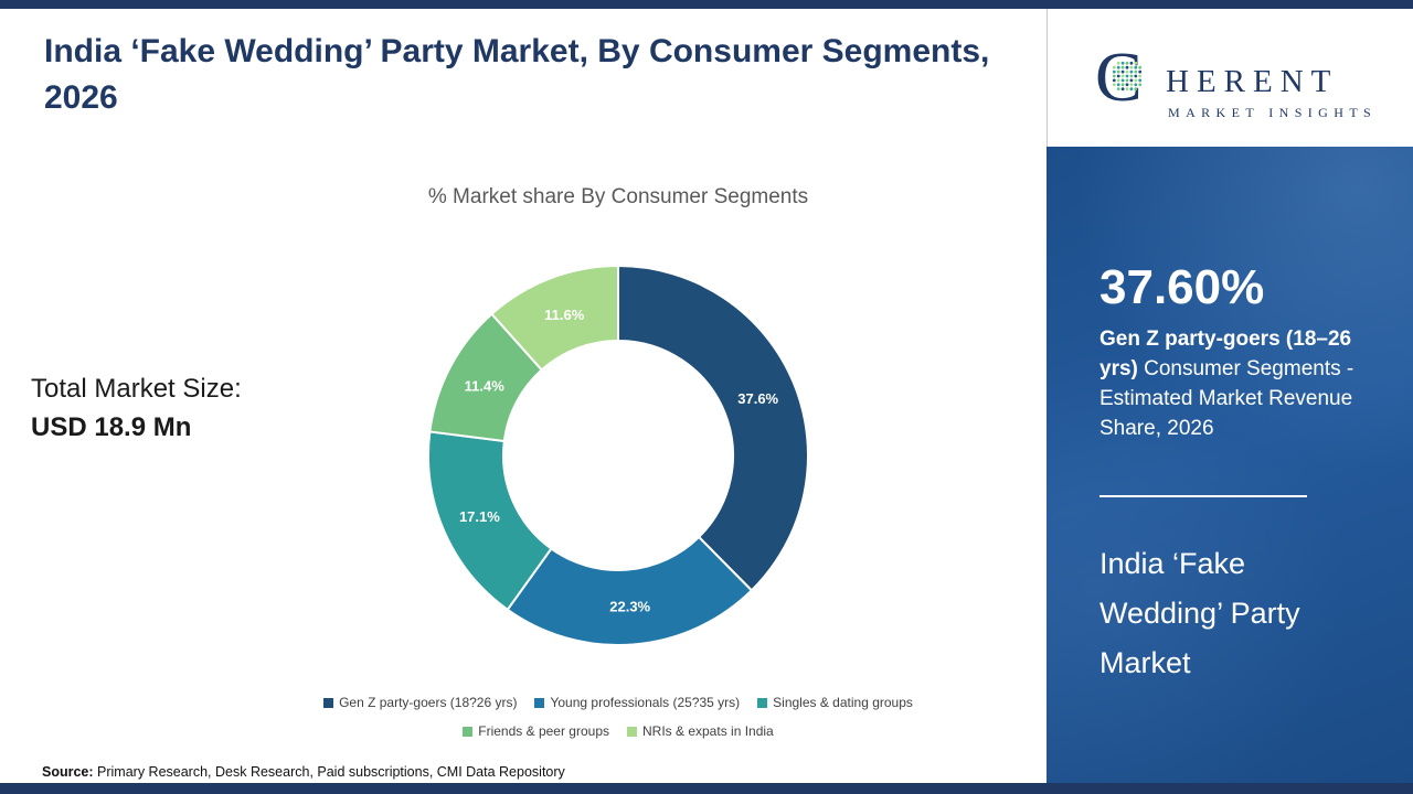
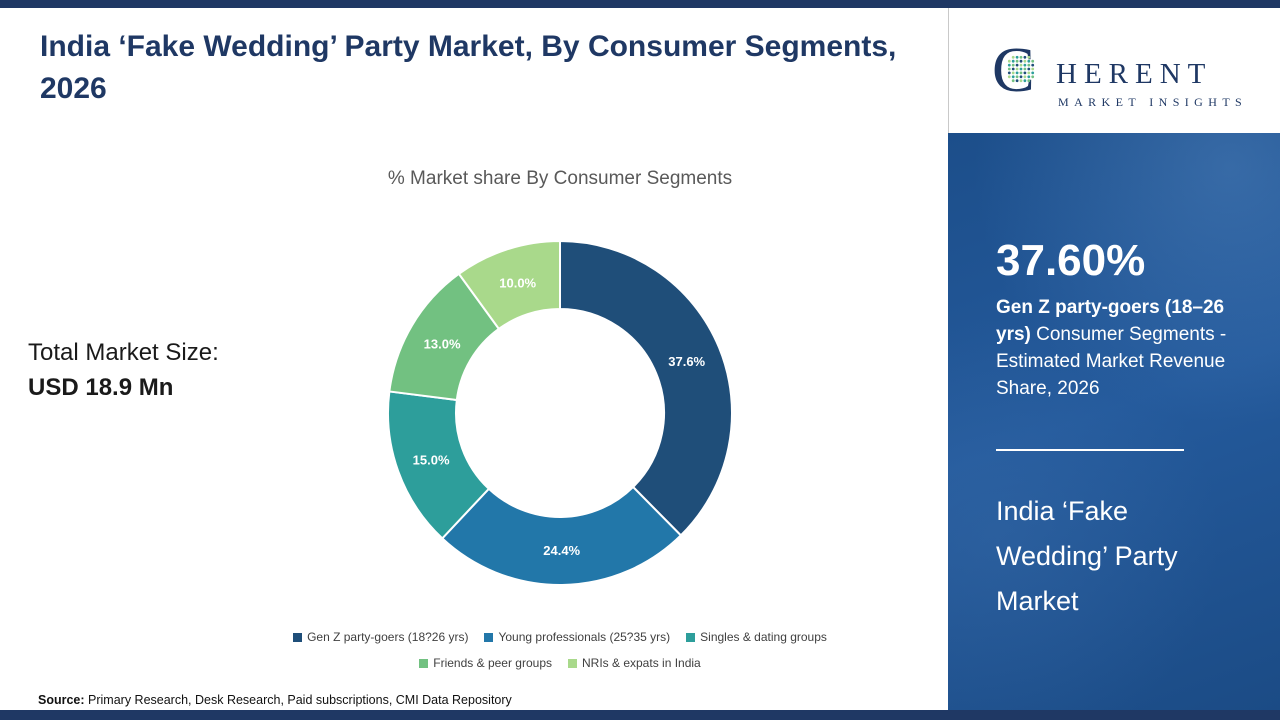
Young professionals (25?35 yrs): 22.3% -> 24.4%
Singles & dating groups: 17.1% -> 15.0%
Friends & peer groups: 11.4% -> 13.0%
NRIs & expats in India: 11.6% -> 10.0%
